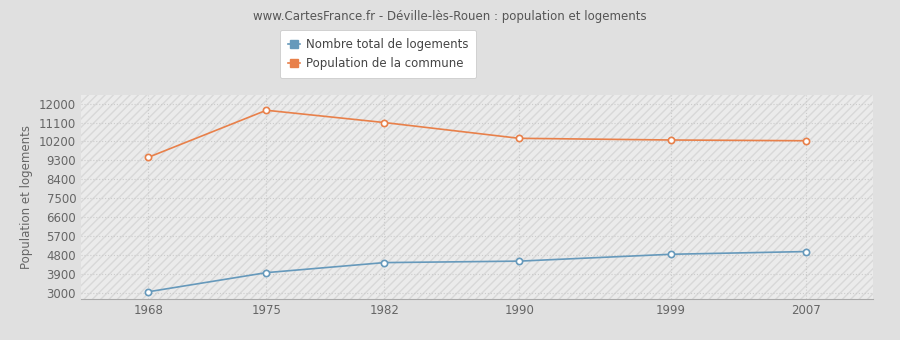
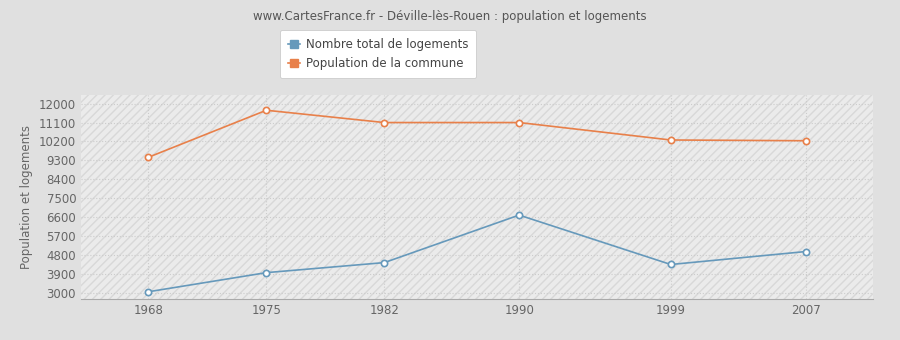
Nombre total de logements/1990: 4510 -> 6700
Population de la commune/1990: 10350 -> 11100
Nombre total de logements/1999: 4840 -> 4350
